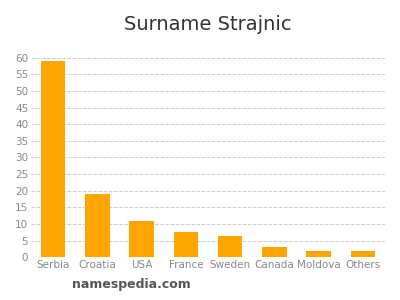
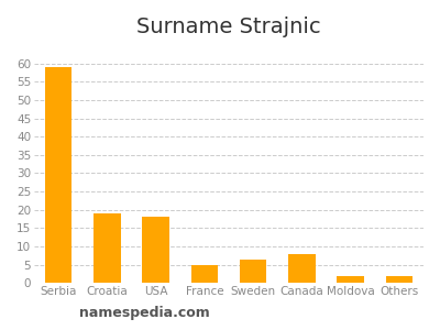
USA: 11.0 -> 18.0
France: 7.5 -> 5.0
Canada: 3.0 -> 8.0
